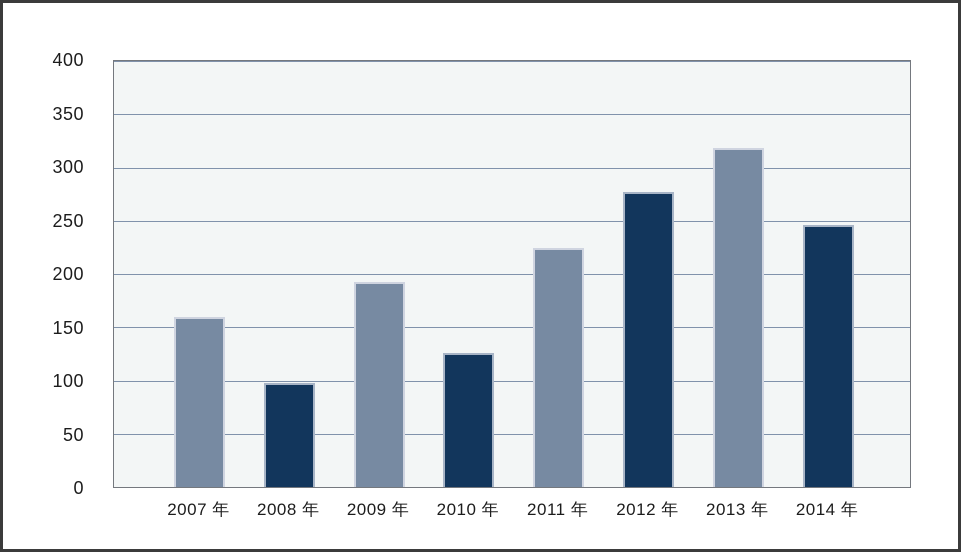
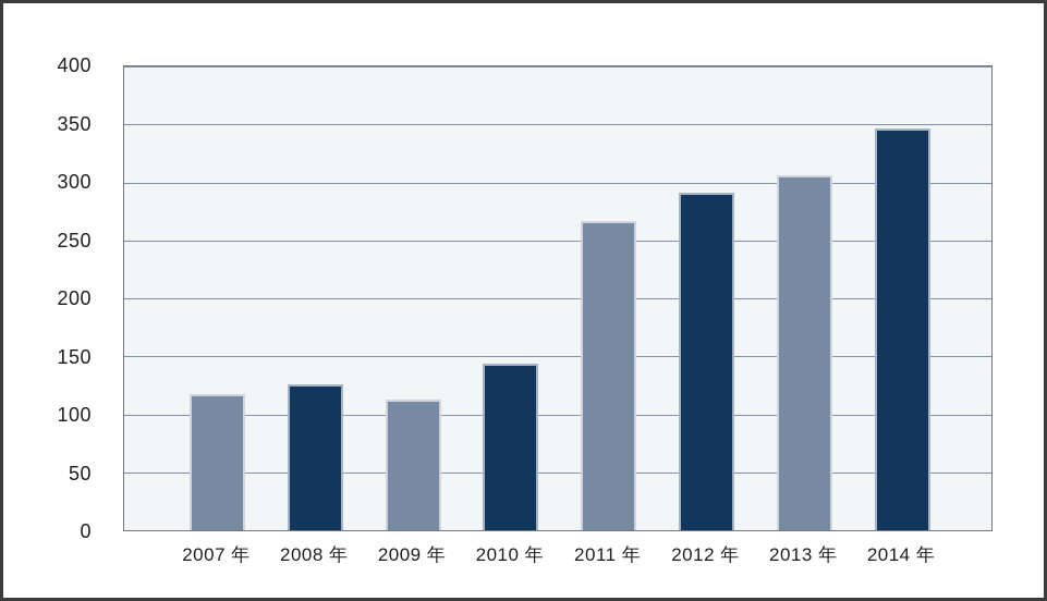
2007 年: 159 -> 117
2008 年: 97 -> 125
2009 年: 192 -> 112
2010 年: 125 -> 143
2011 年: 223 -> 265
2012 年: 276 -> 290
2013 年: 317 -> 305
2014 年: 245 -> 345
